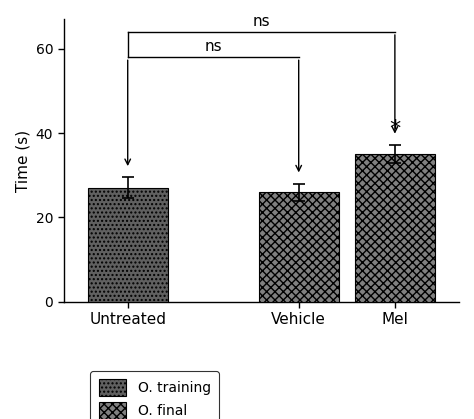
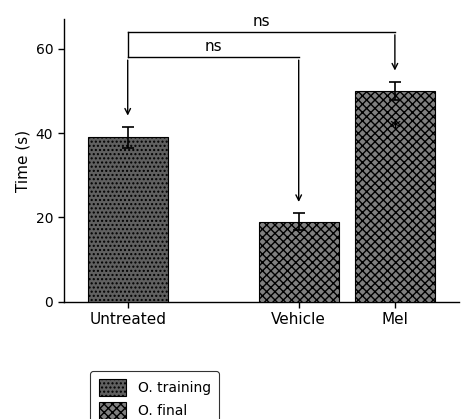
Untreated: 27 -> 39
Vehicle: 26 -> 19
Mel: 35 -> 50
